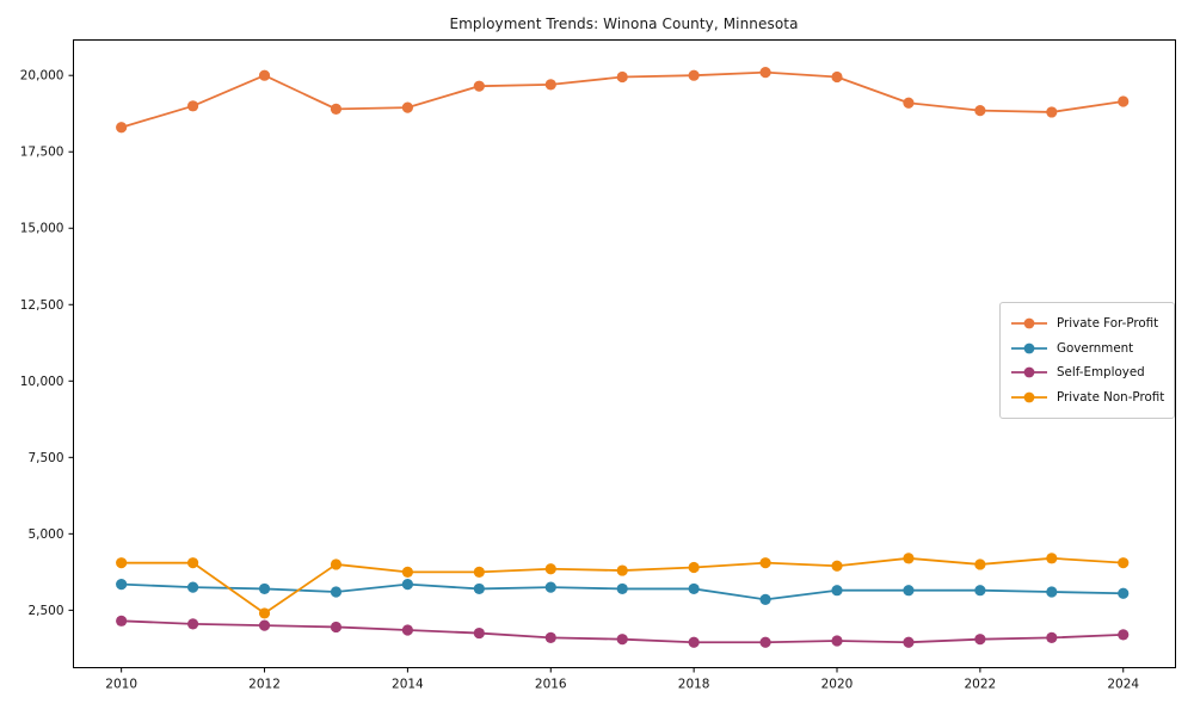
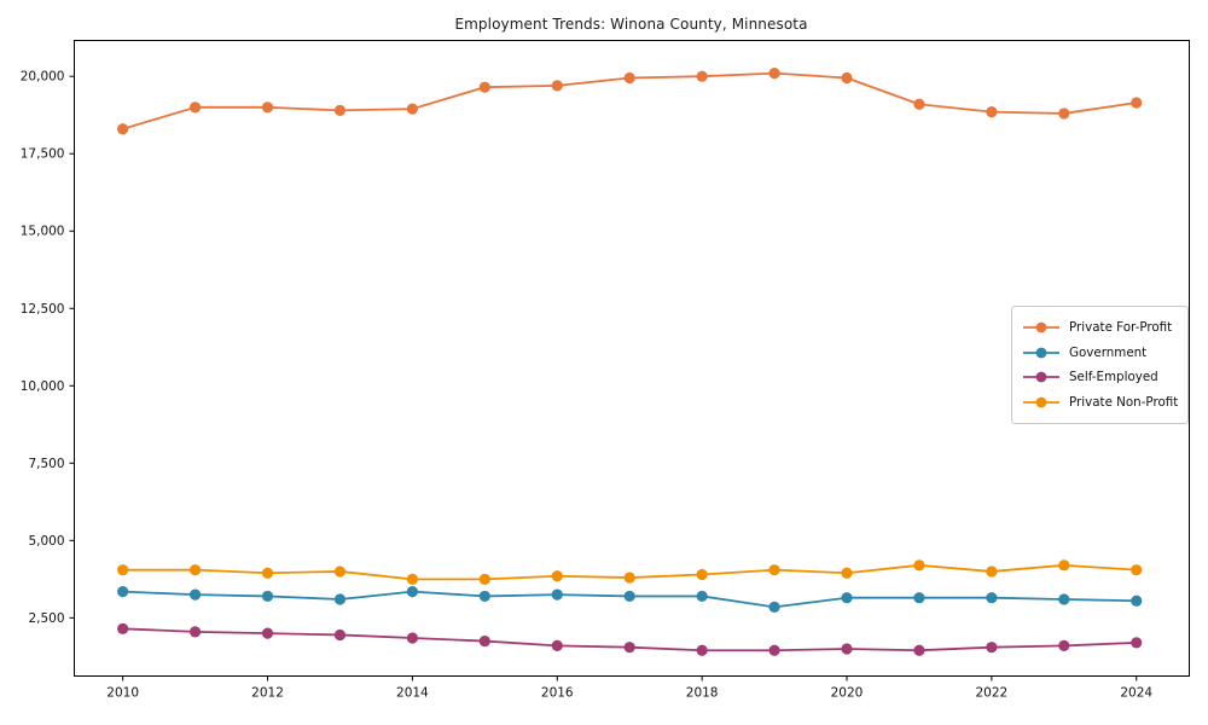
Private For-Profit/2012: 20000 -> 19000
Private Non-Profit/2012: 2400 -> 4000
